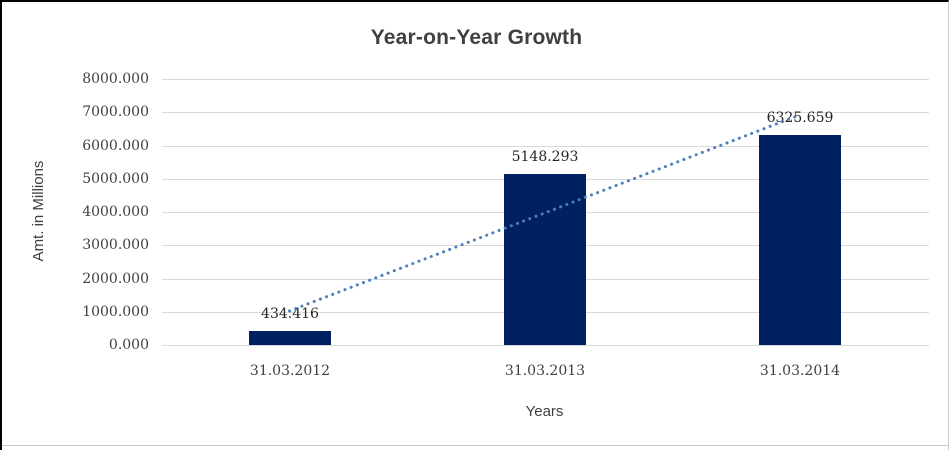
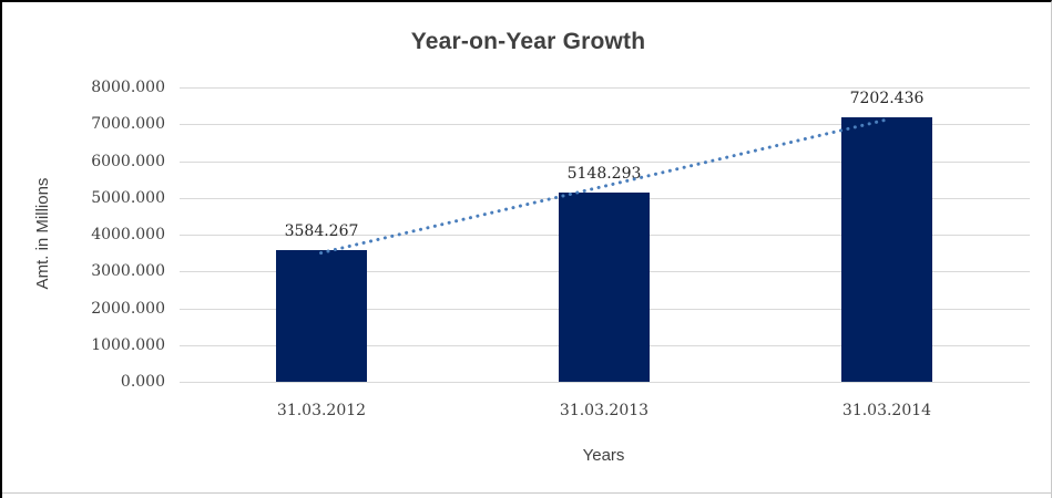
31.03.2012: 434.416 -> 3584.267
31.03.2014: 6325.659 -> 7202.436
